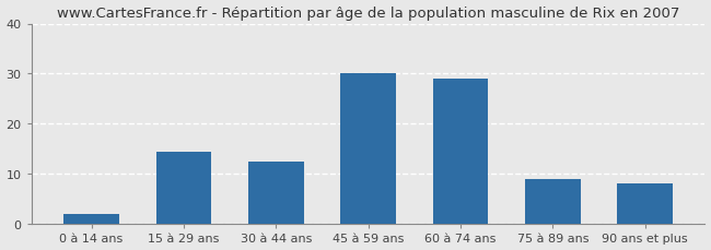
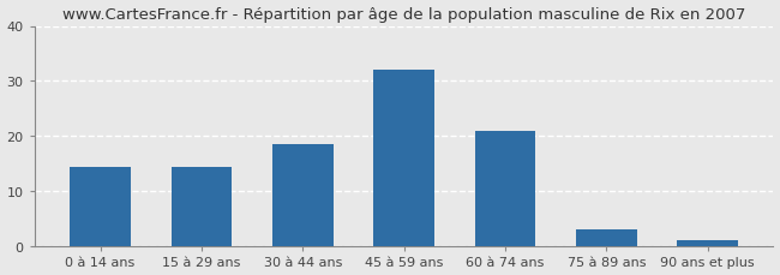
0 à 14 ans: 2.0 -> 14.5
30 à 44 ans: 12.5 -> 18.5
45 à 59 ans: 30.0 -> 32.0
60 à 74 ans: 29.0 -> 21.0
75 à 89 ans: 9.0 -> 3.0
90 ans et plus: 8.0 -> 1.2
